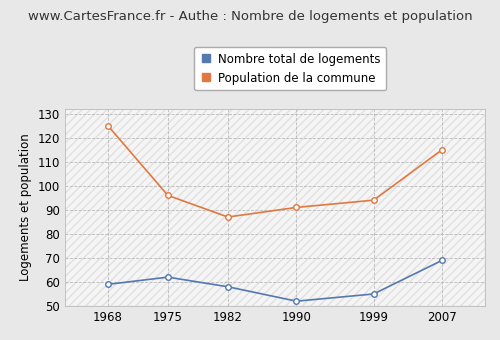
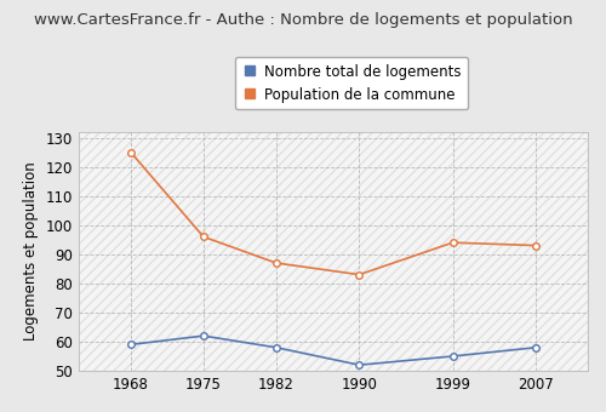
Population de la commune/1990: 91 -> 83
Nombre total de logements/2007: 69 -> 58
Population de la commune/2007: 115 -> 93
